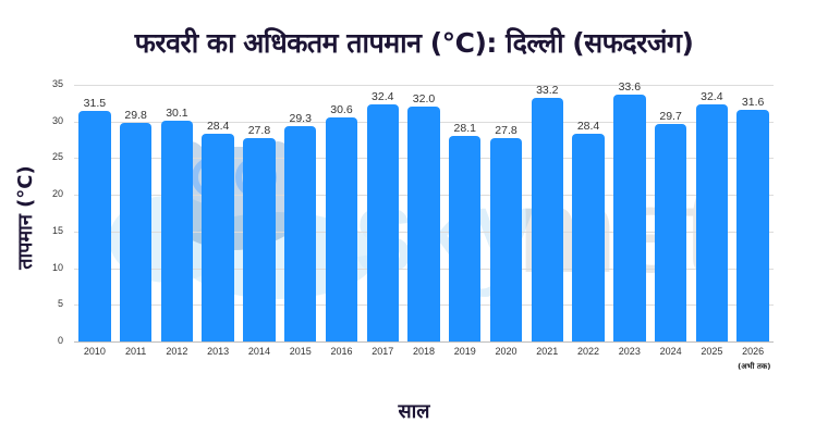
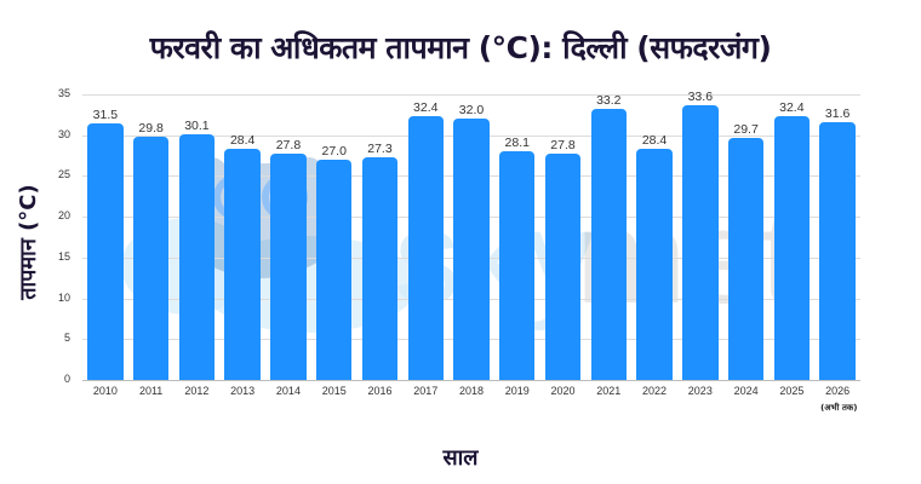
2015: 29.3 -> 27.0
2016: 30.6 -> 27.3
